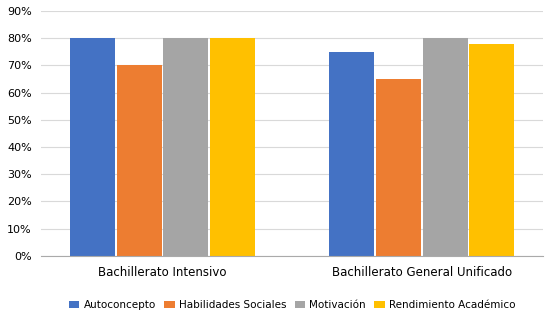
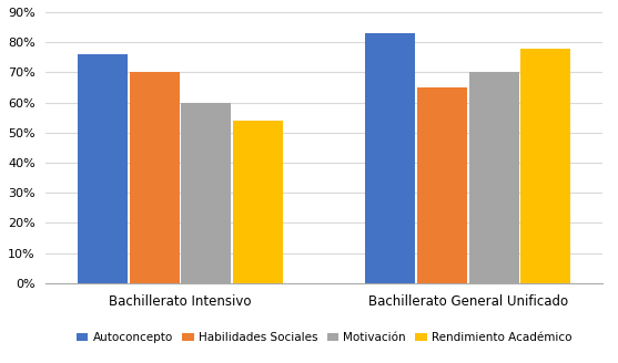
Autoconcepto/Bachillerato Intensivo: 80% -> 76%
Motivación/Bachillerato Intensivo: 80% -> 60%
Rendimiento Académico/Bachillerato Intensivo: 80% -> 54%
Autoconcepto/Bachillerato General Unificado: 75% -> 83%
Motivación/Bachillerato General Unificado: 80% -> 70%
